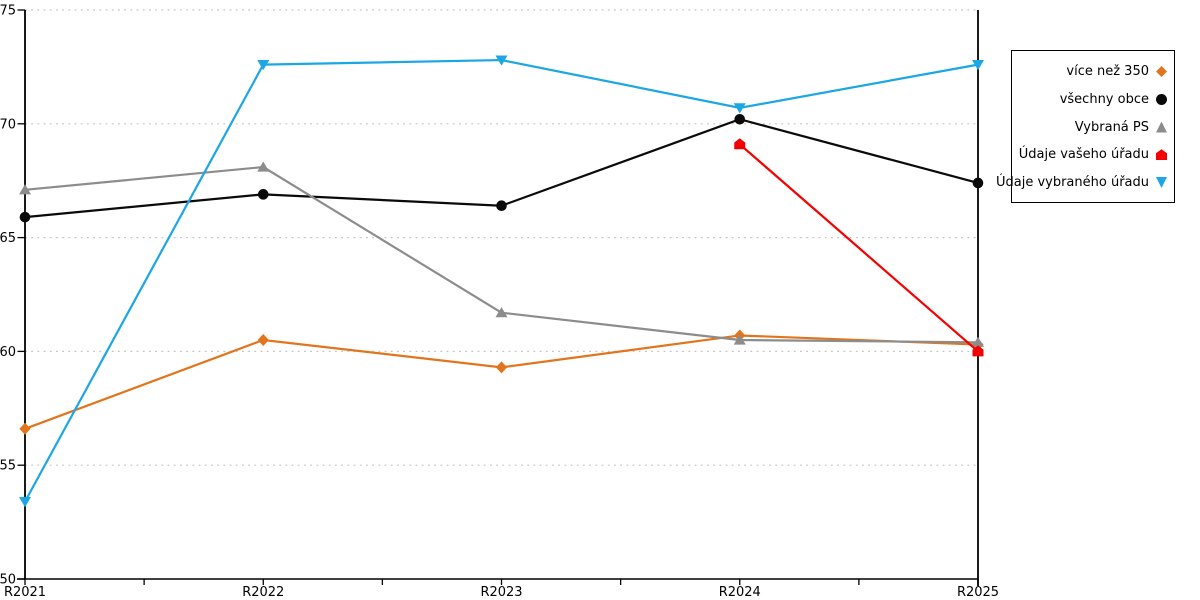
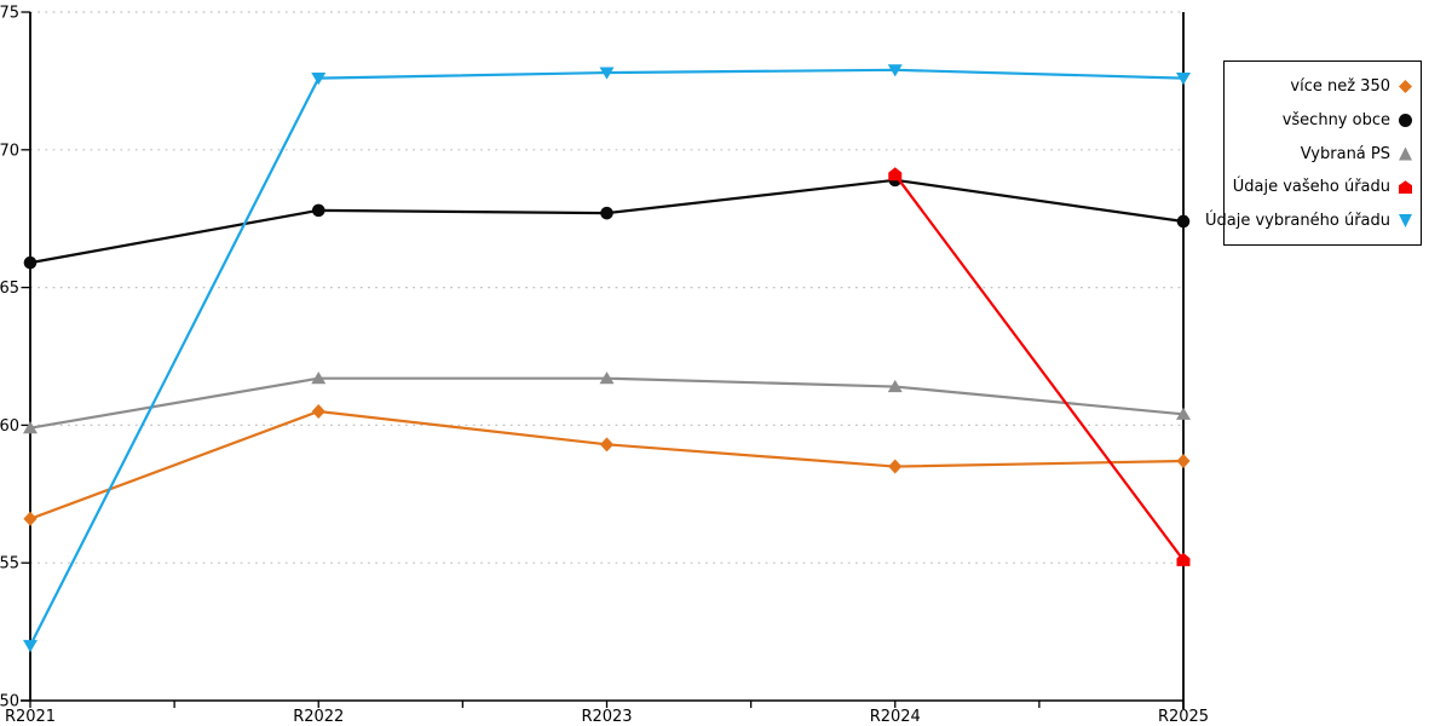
Vybraná PS/R2021: 67.1 -> 59.9
Údaje vybraného úřadu/R2021: 53.4 -> 52.0
všechny obce/R2022: 66.9 -> 67.8
Vybraná PS/R2022: 68.1 -> 61.7
všechny obce/R2023: 66.4 -> 67.7
více než 350/R2024: 60.7 -> 58.5
všechny obce/R2024: 70.2 -> 68.9
Vybraná PS/R2024: 60.5 -> 61.4
Údaje vybraného úřadu/R2024: 70.7 -> 72.9
více než 350/R2025: 60.3 -> 58.7
Údaje vašeho úřadu/R2025: 60.0 -> 55.1
